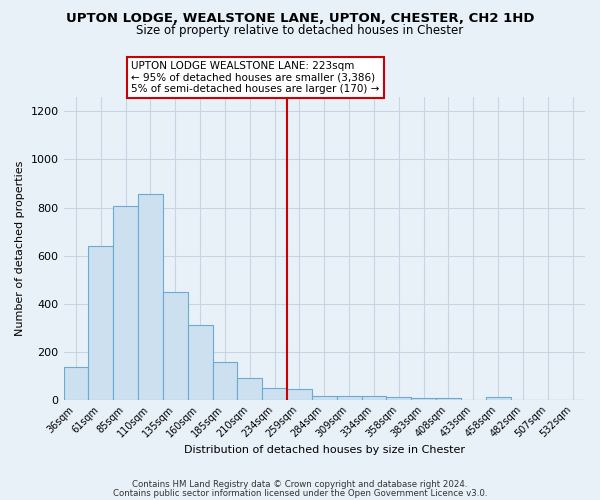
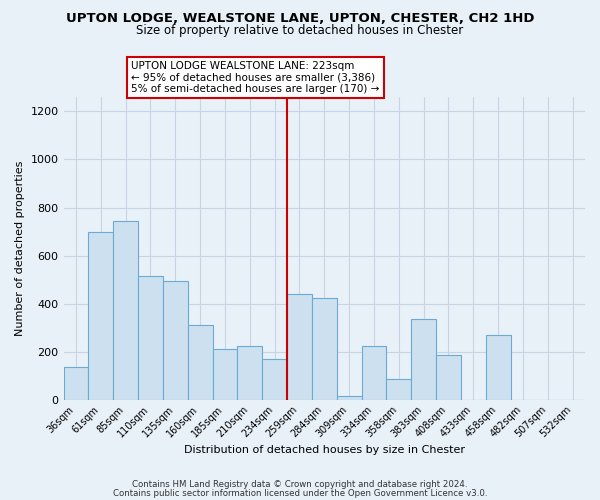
61sqm: 640 -> 700
85sqm: 805 -> 745
110sqm: 858 -> 515
135sqm: 447 -> 495
185sqm: 157 -> 210
210sqm: 92 -> 225
234sqm: 50 -> 170
259sqm: 43 -> 440
284sqm: 15 -> 425
334sqm: 15 -> 225
358sqm: 10 -> 85
383sqm: 8 -> 335
408sqm: 8 -> 185
458sqm: 12 -> 270
